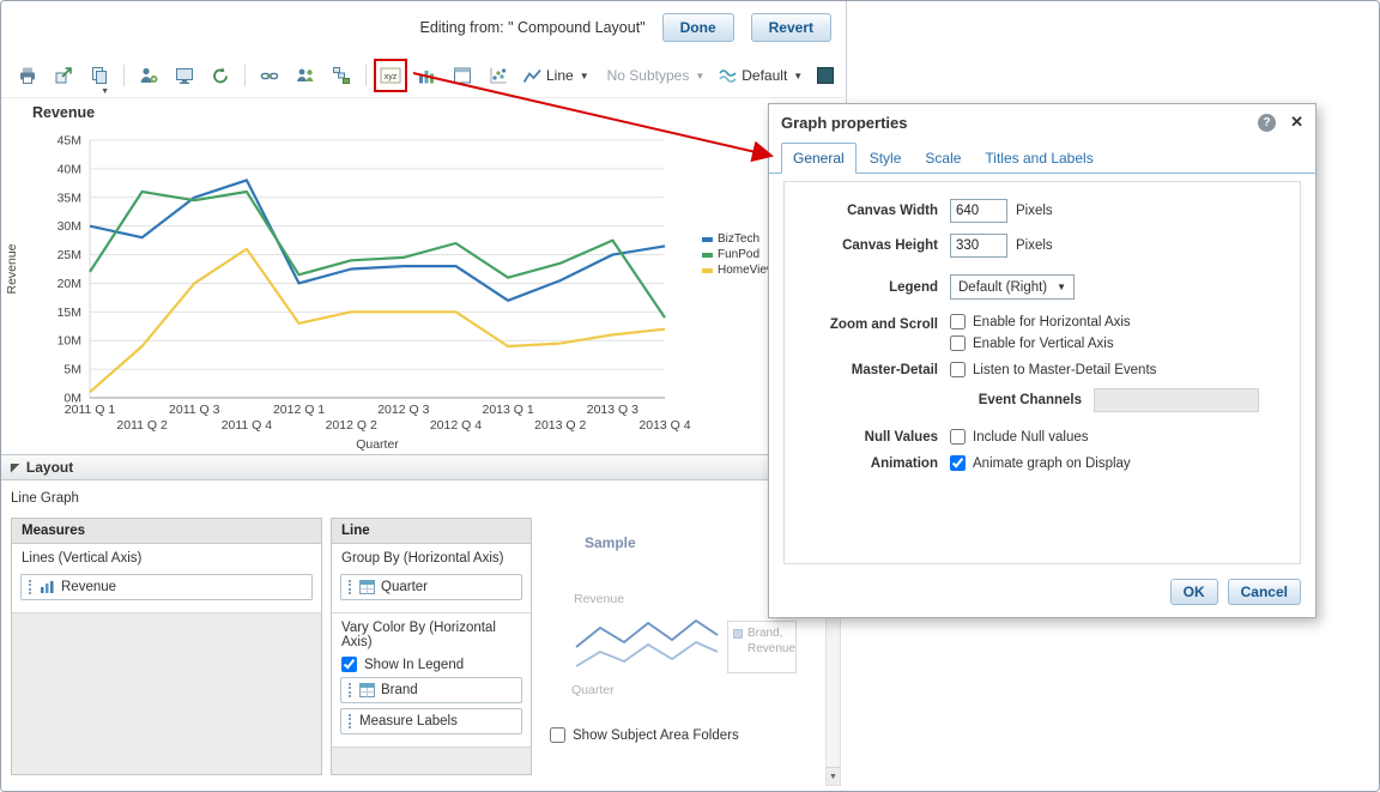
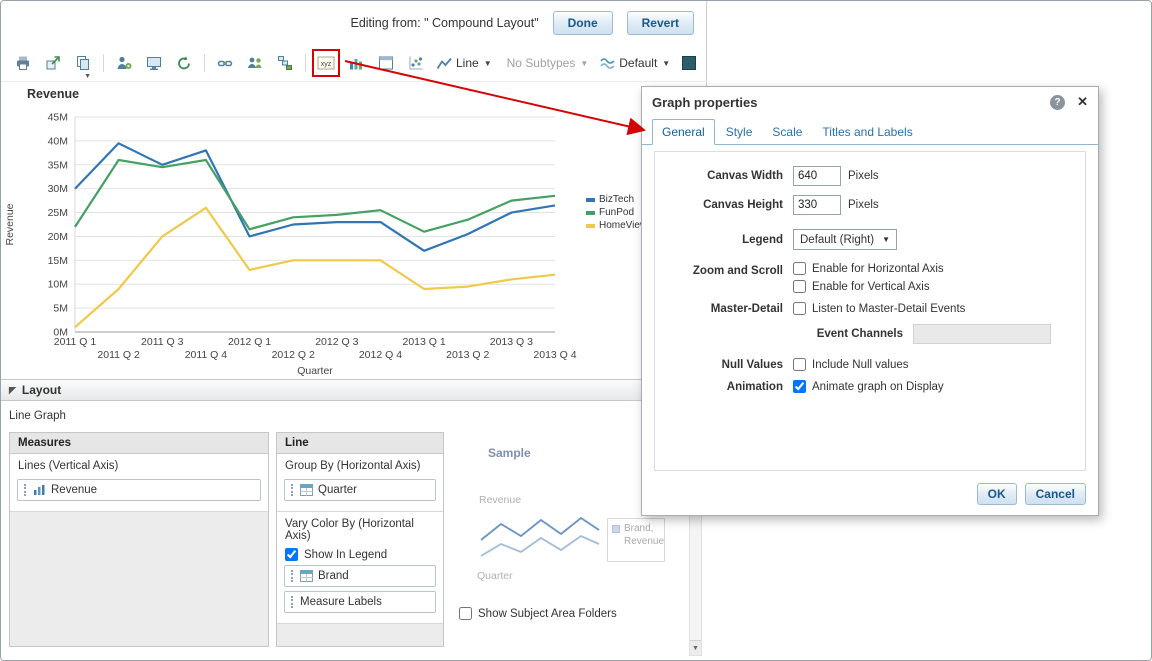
BizTech/2011 Q 2: 28M -> 40M
FunPod/2012 Q 4: 27M -> 26M
FunPod/2013 Q 4: 14M -> 28M
